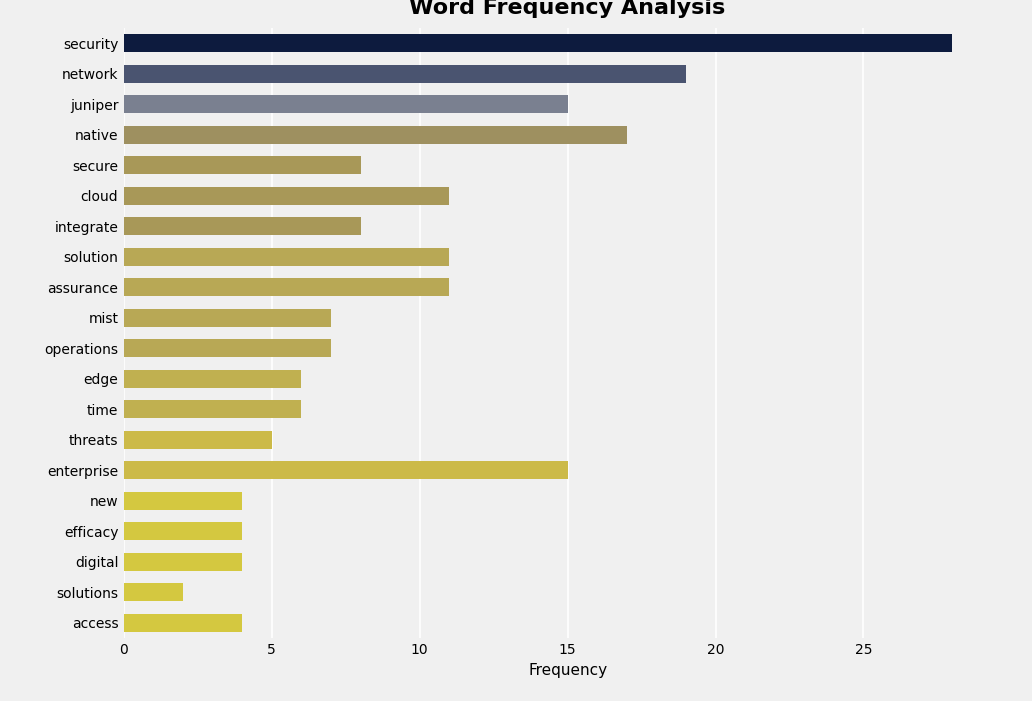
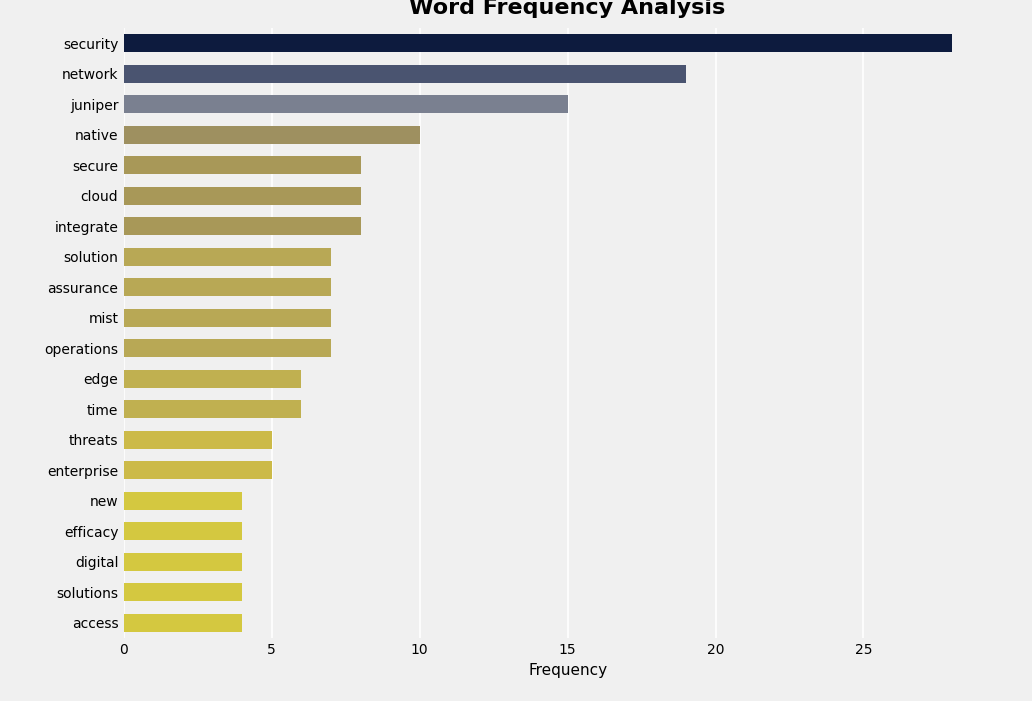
native: 17 -> 10
cloud: 11 -> 8
solution: 11 -> 7
assurance: 11 -> 7
enterprise: 15 -> 5
solutions: 2 -> 4
